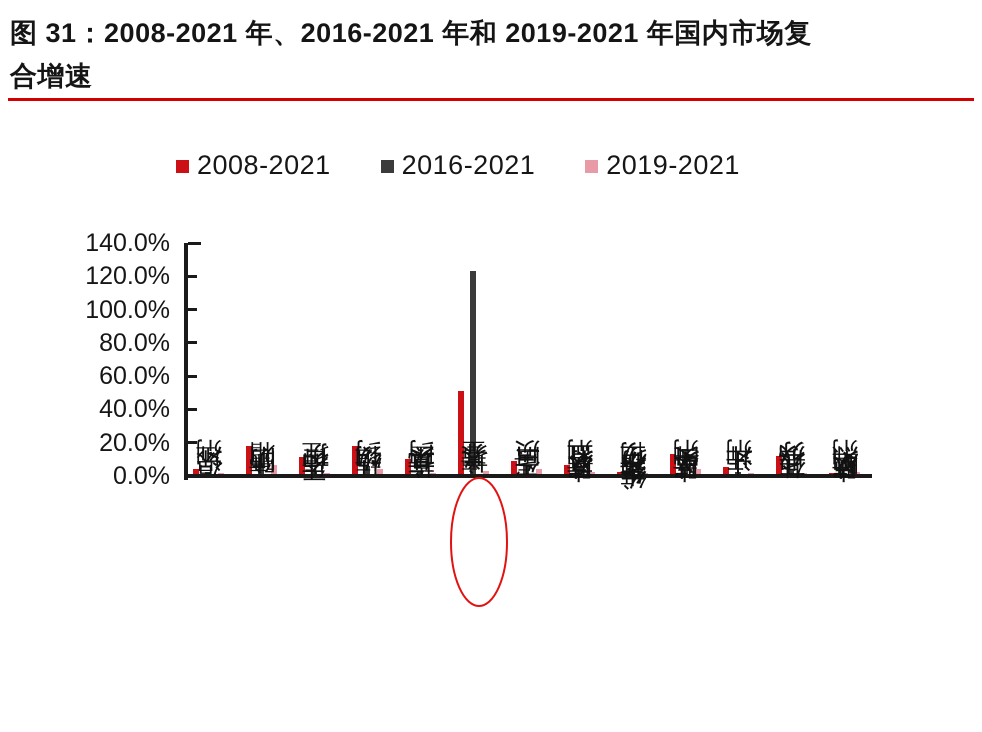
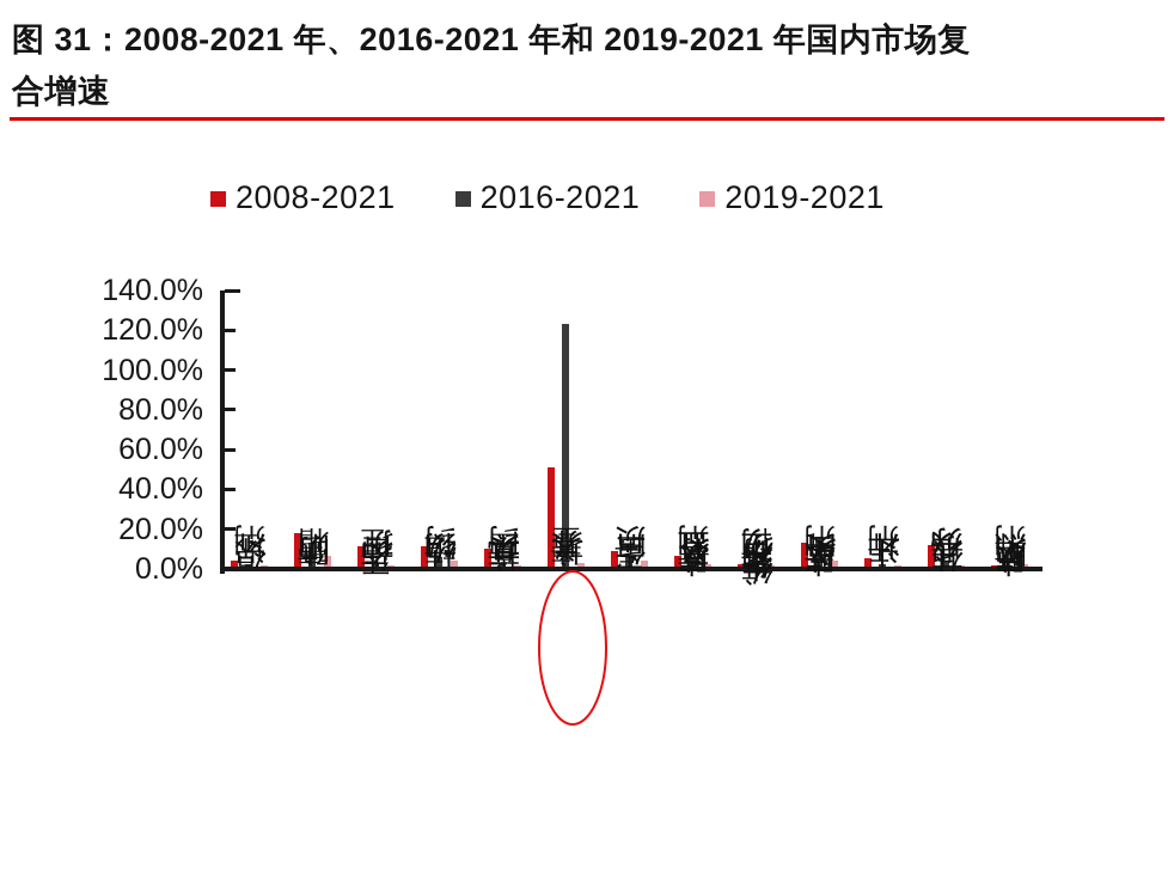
2008-2021/植物药: 17% -> 10%
